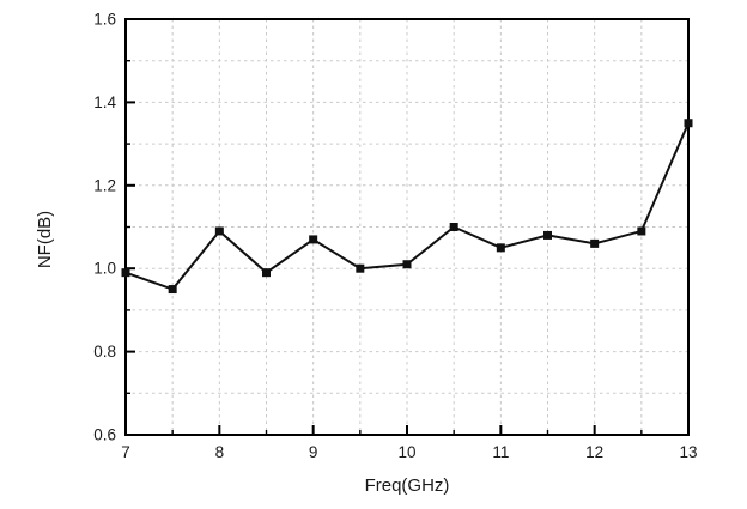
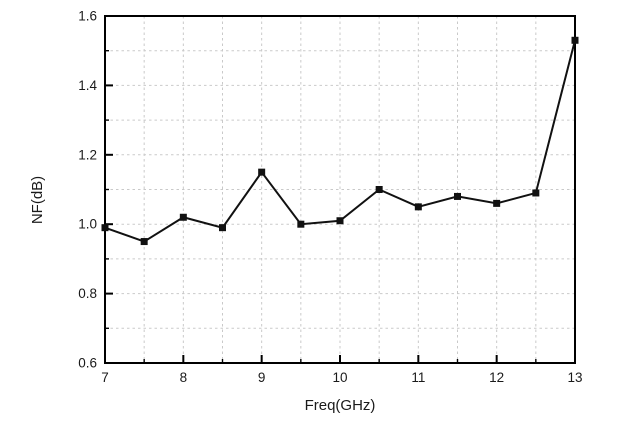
8: 1.09 -> 1.02
9: 1.07 -> 1.15
13: 1.35 -> 1.53
